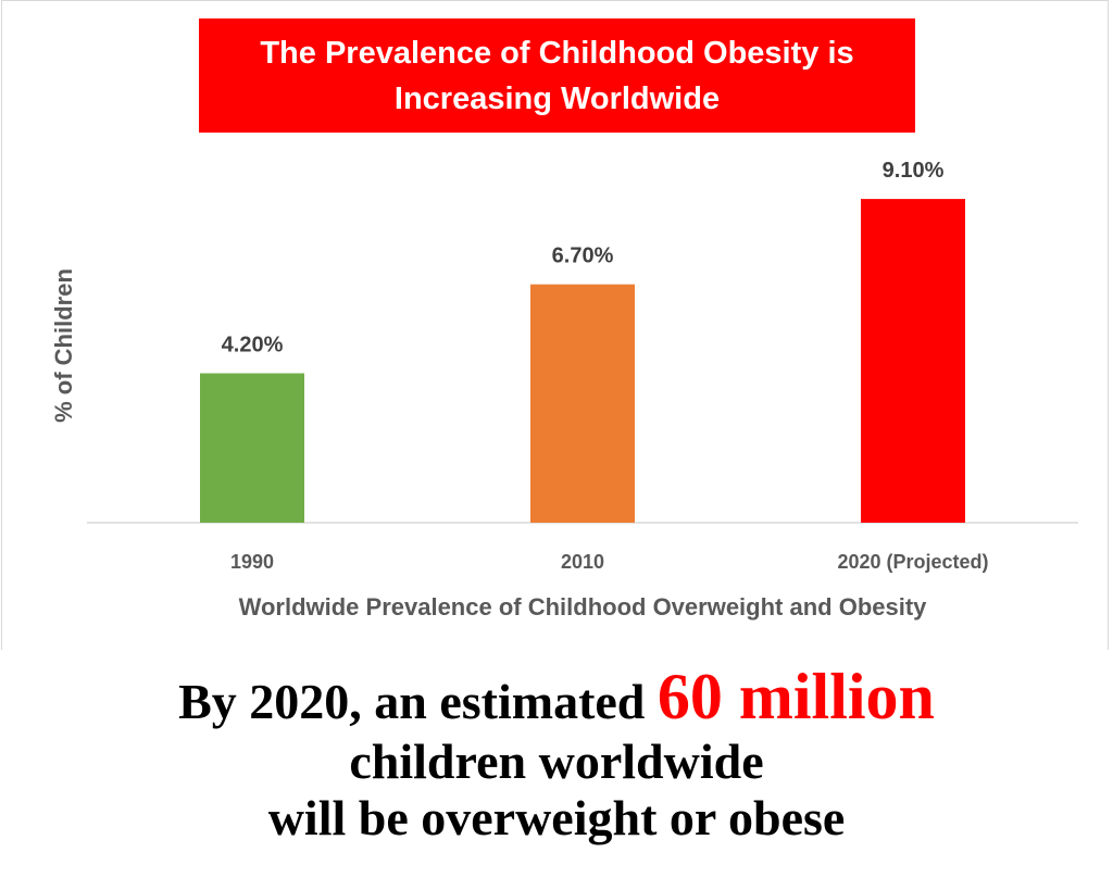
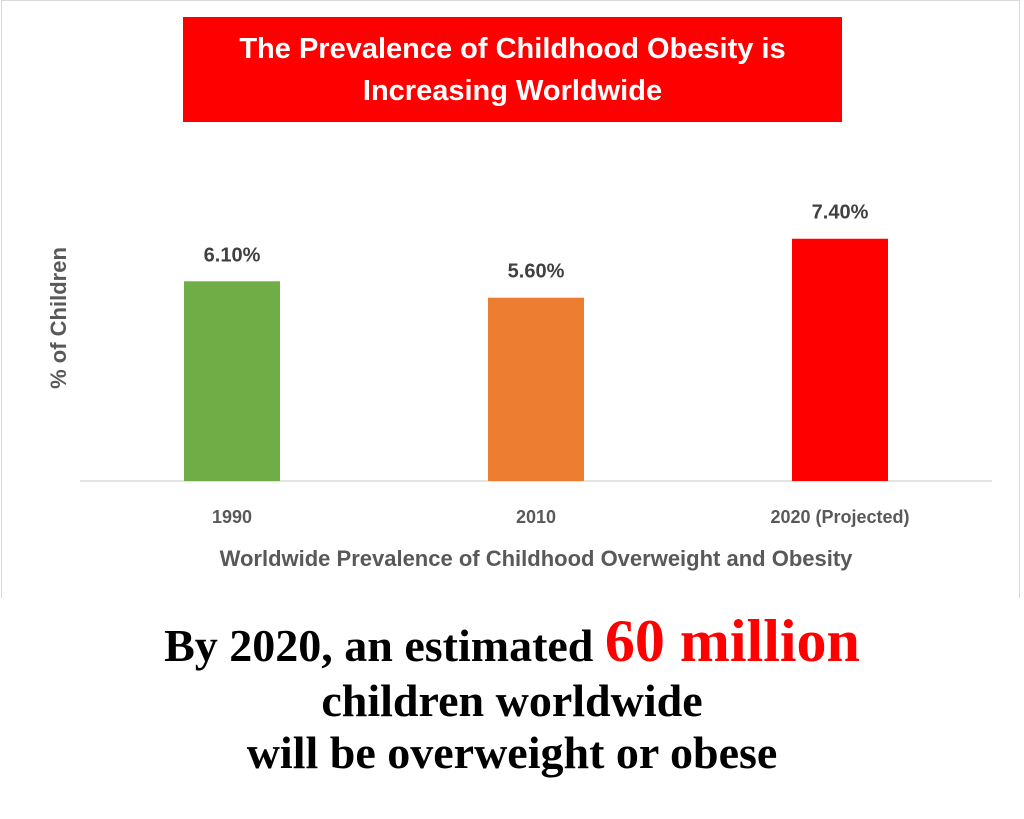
1990: 4.20% -> 6.10%
2010: 6.70% -> 5.60%
2020 (Projected): 9.10% -> 7.40%
